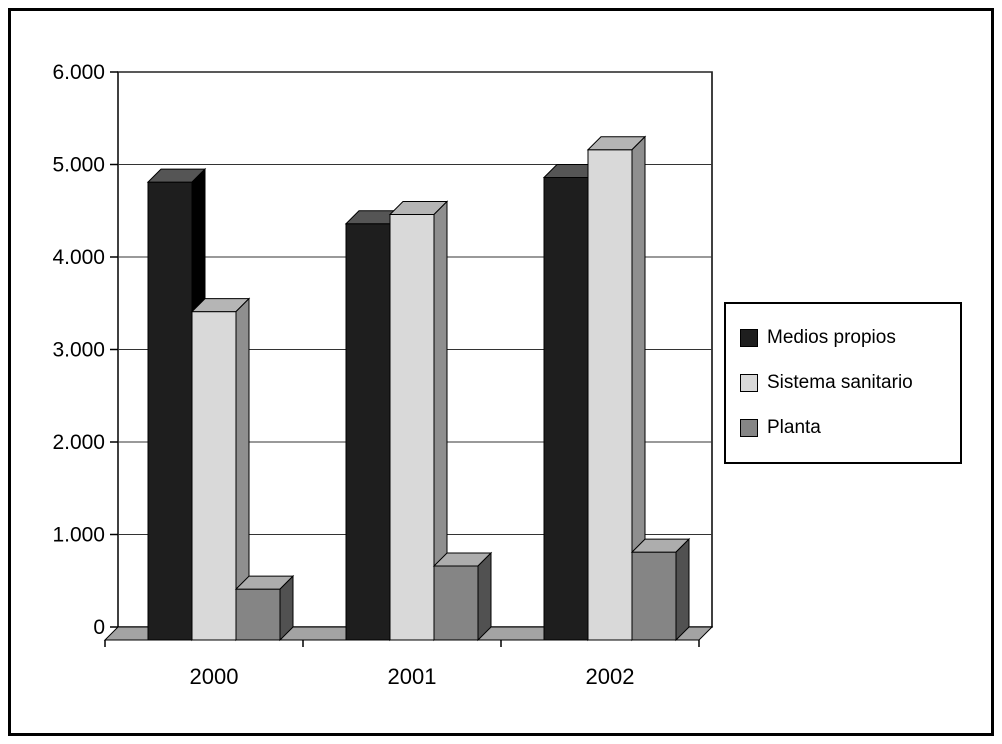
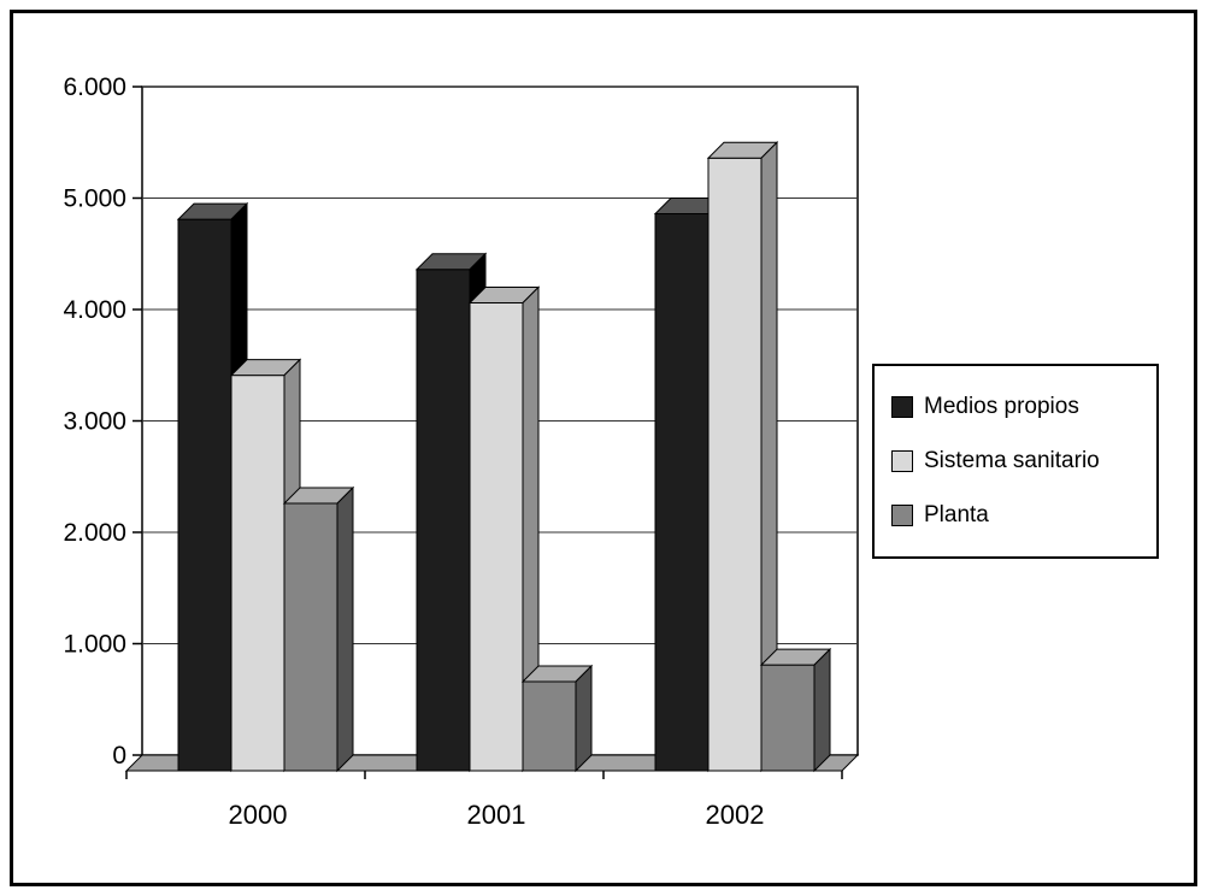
Planta/2000: 600 -> 2400
Sistema sanitario/2001: 4600 -> 4200
Sistema sanitario/2002: 5300 -> 5500
